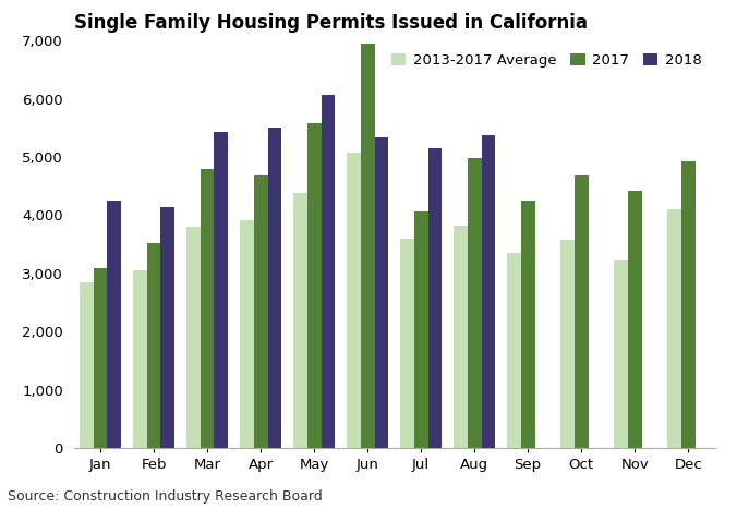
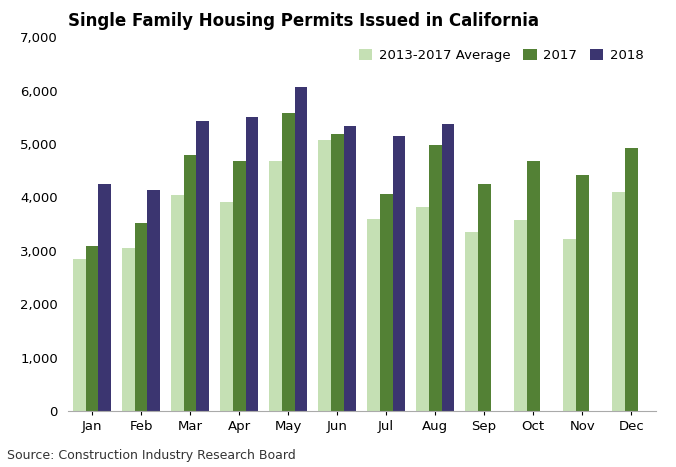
2013-2017 Average/Mar: 3,800 -> 4,040
2013-2017 Average/May: 4,380 -> 4,680
2017/Jun: 6,950 -> 5,180
